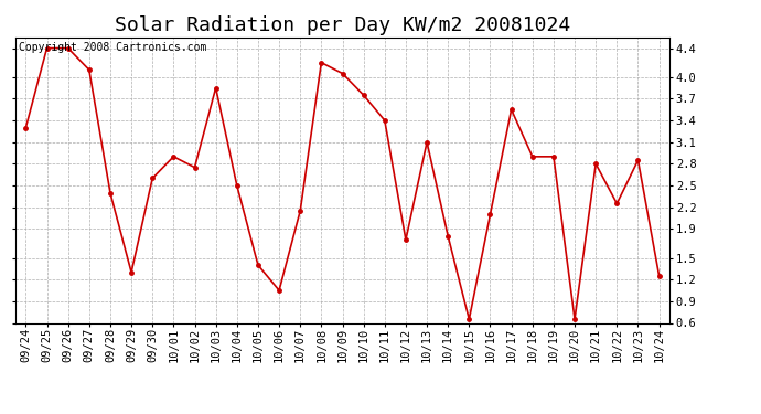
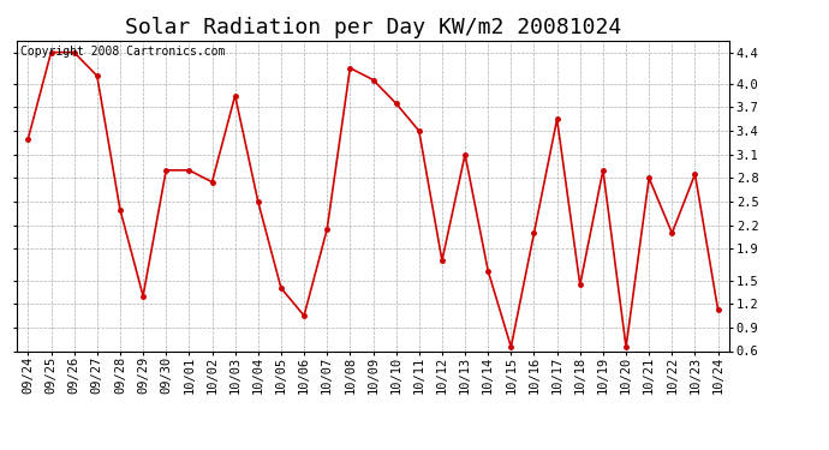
09/30: 2.60 -> 2.90
10/14: 1.80 -> 1.62
10/18: 2.90 -> 1.44
10/22: 2.25 -> 2.10
10/24: 1.25 -> 1.12
